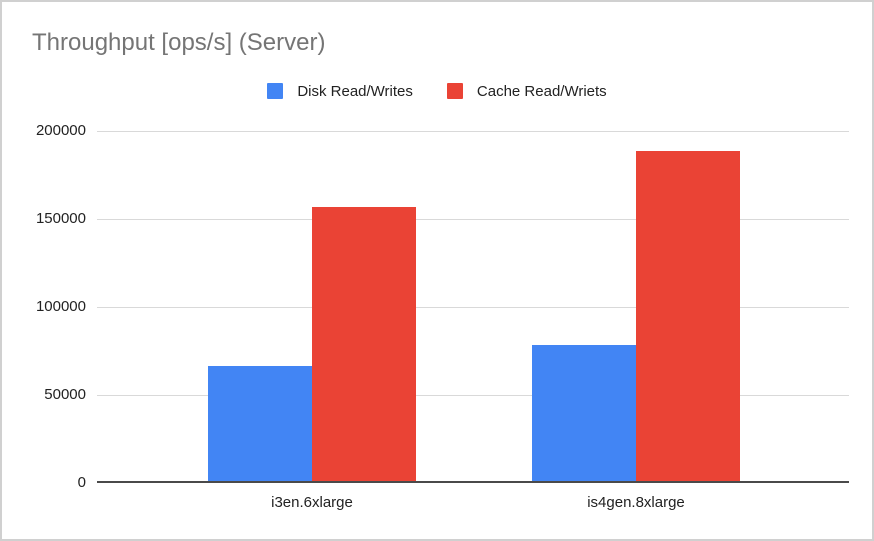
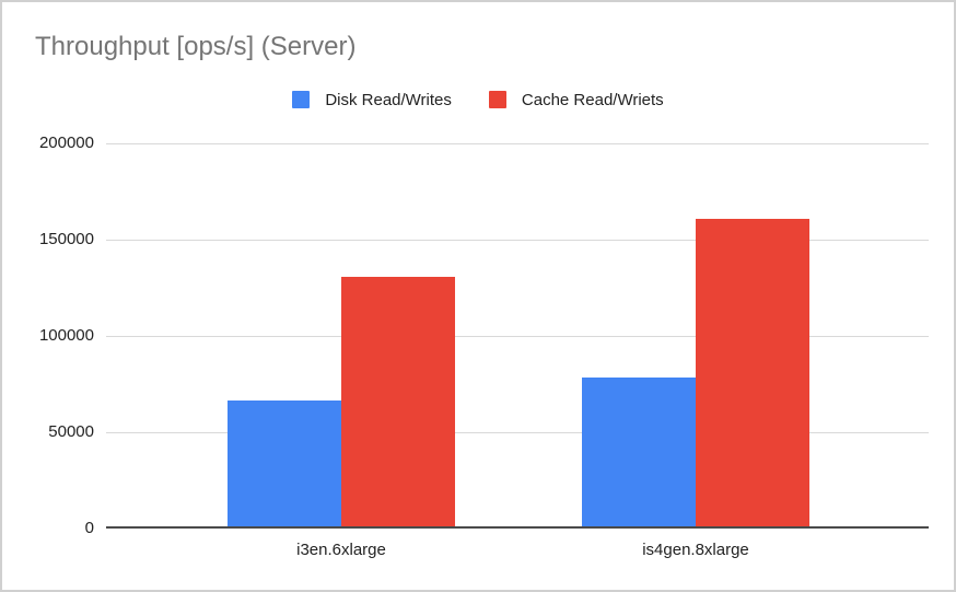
Cache Read/Wriets/i3en.6xlarge: 156000 -> 130000
Cache Read/Wriets/is4gen.8xlarge: 188000 -> 160000
